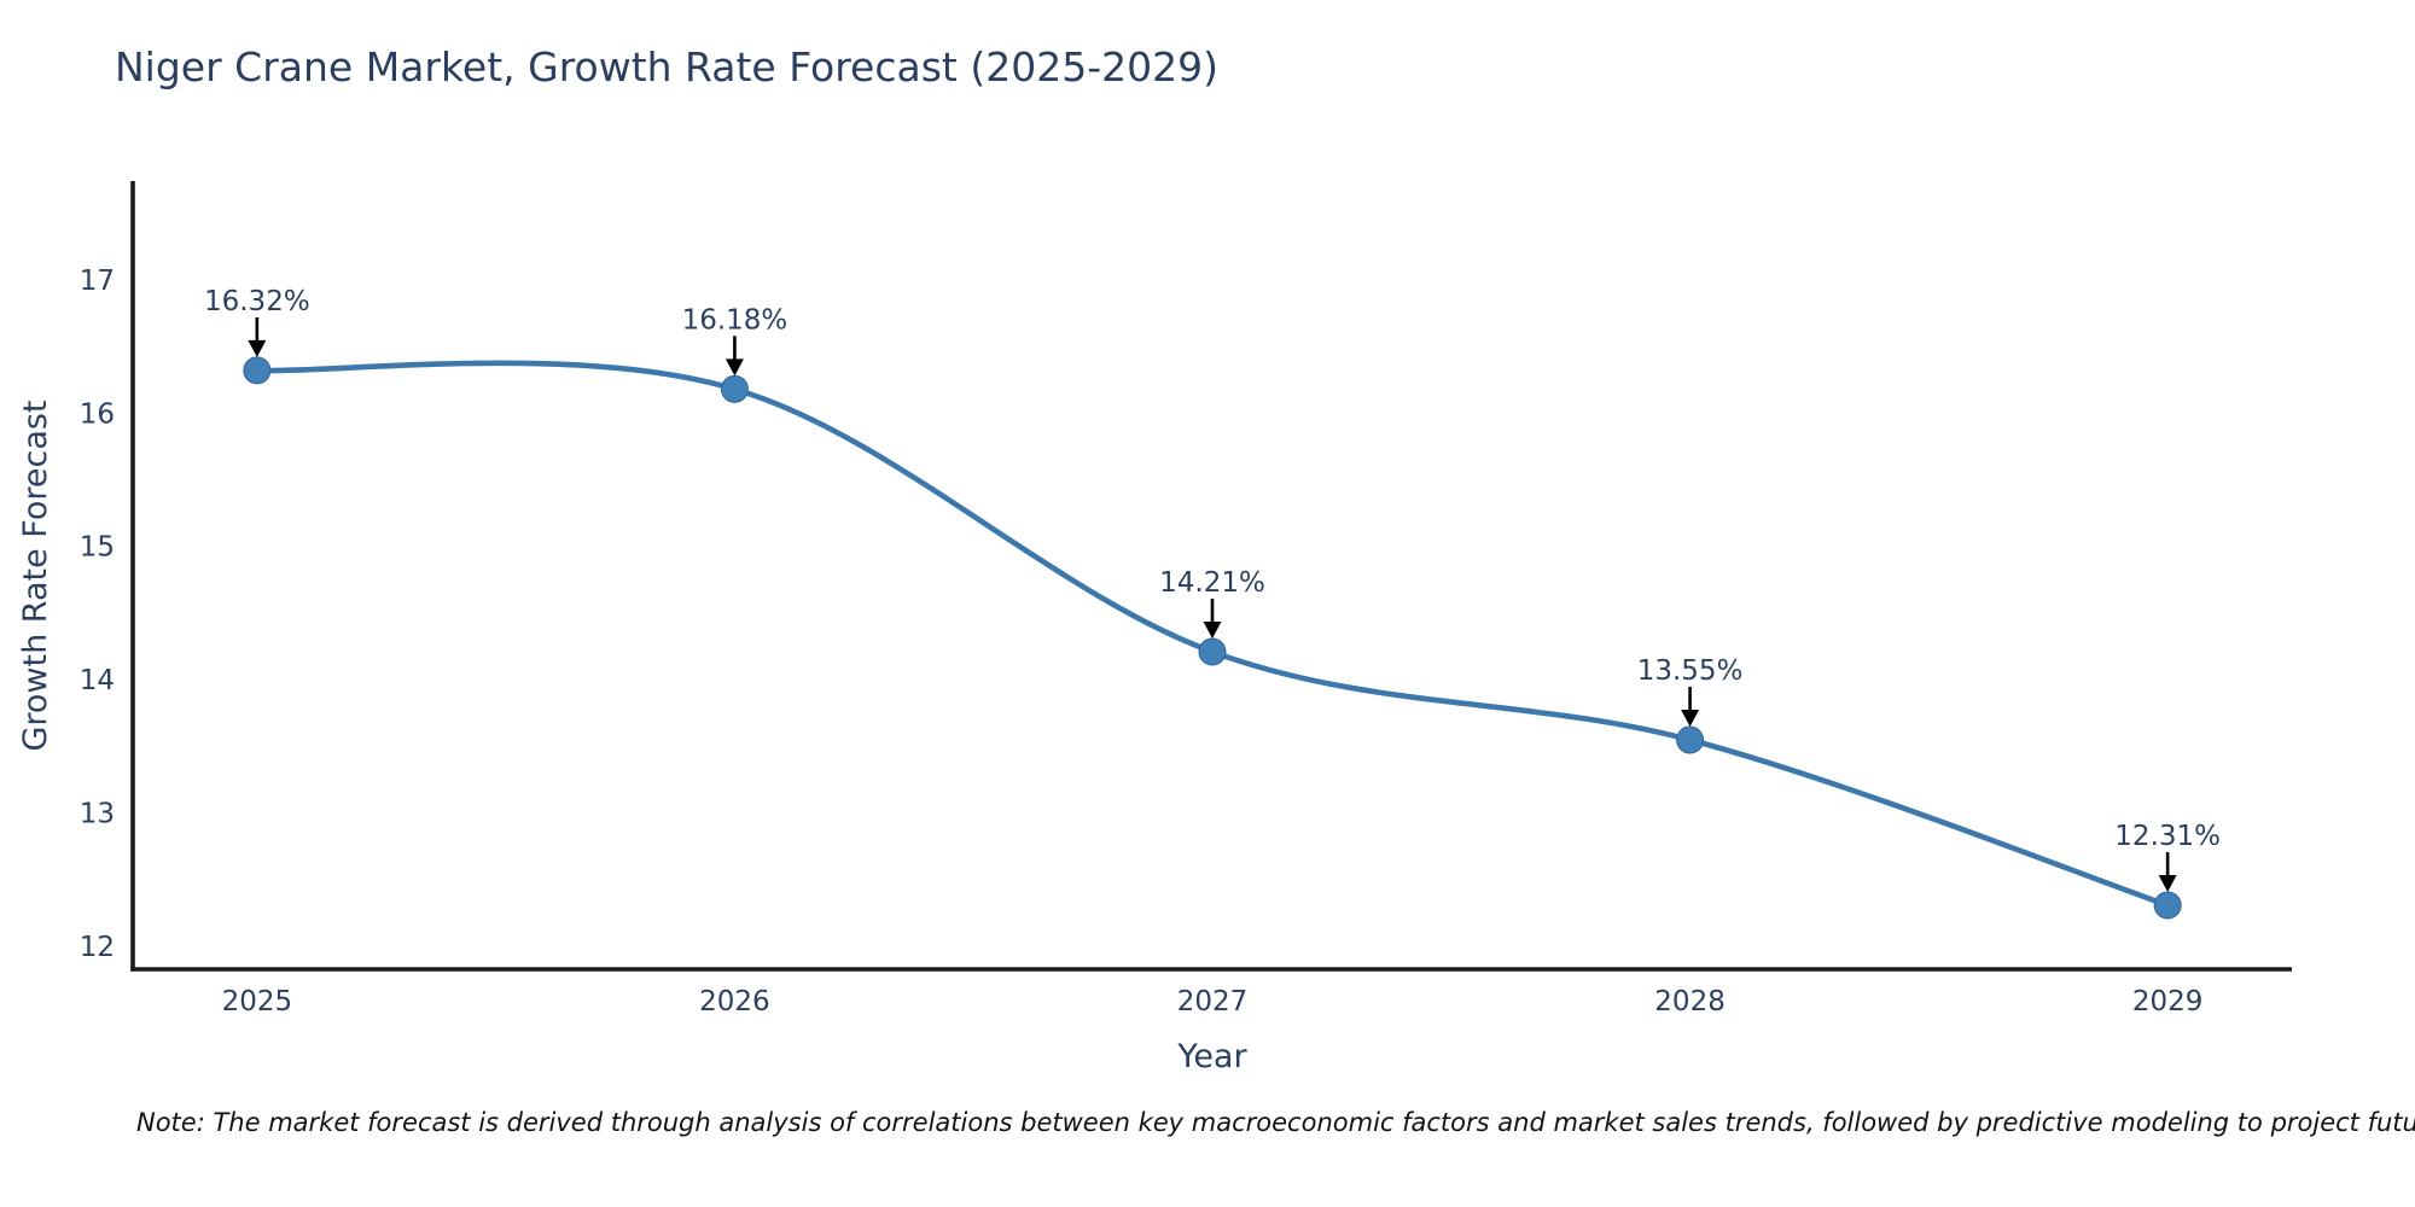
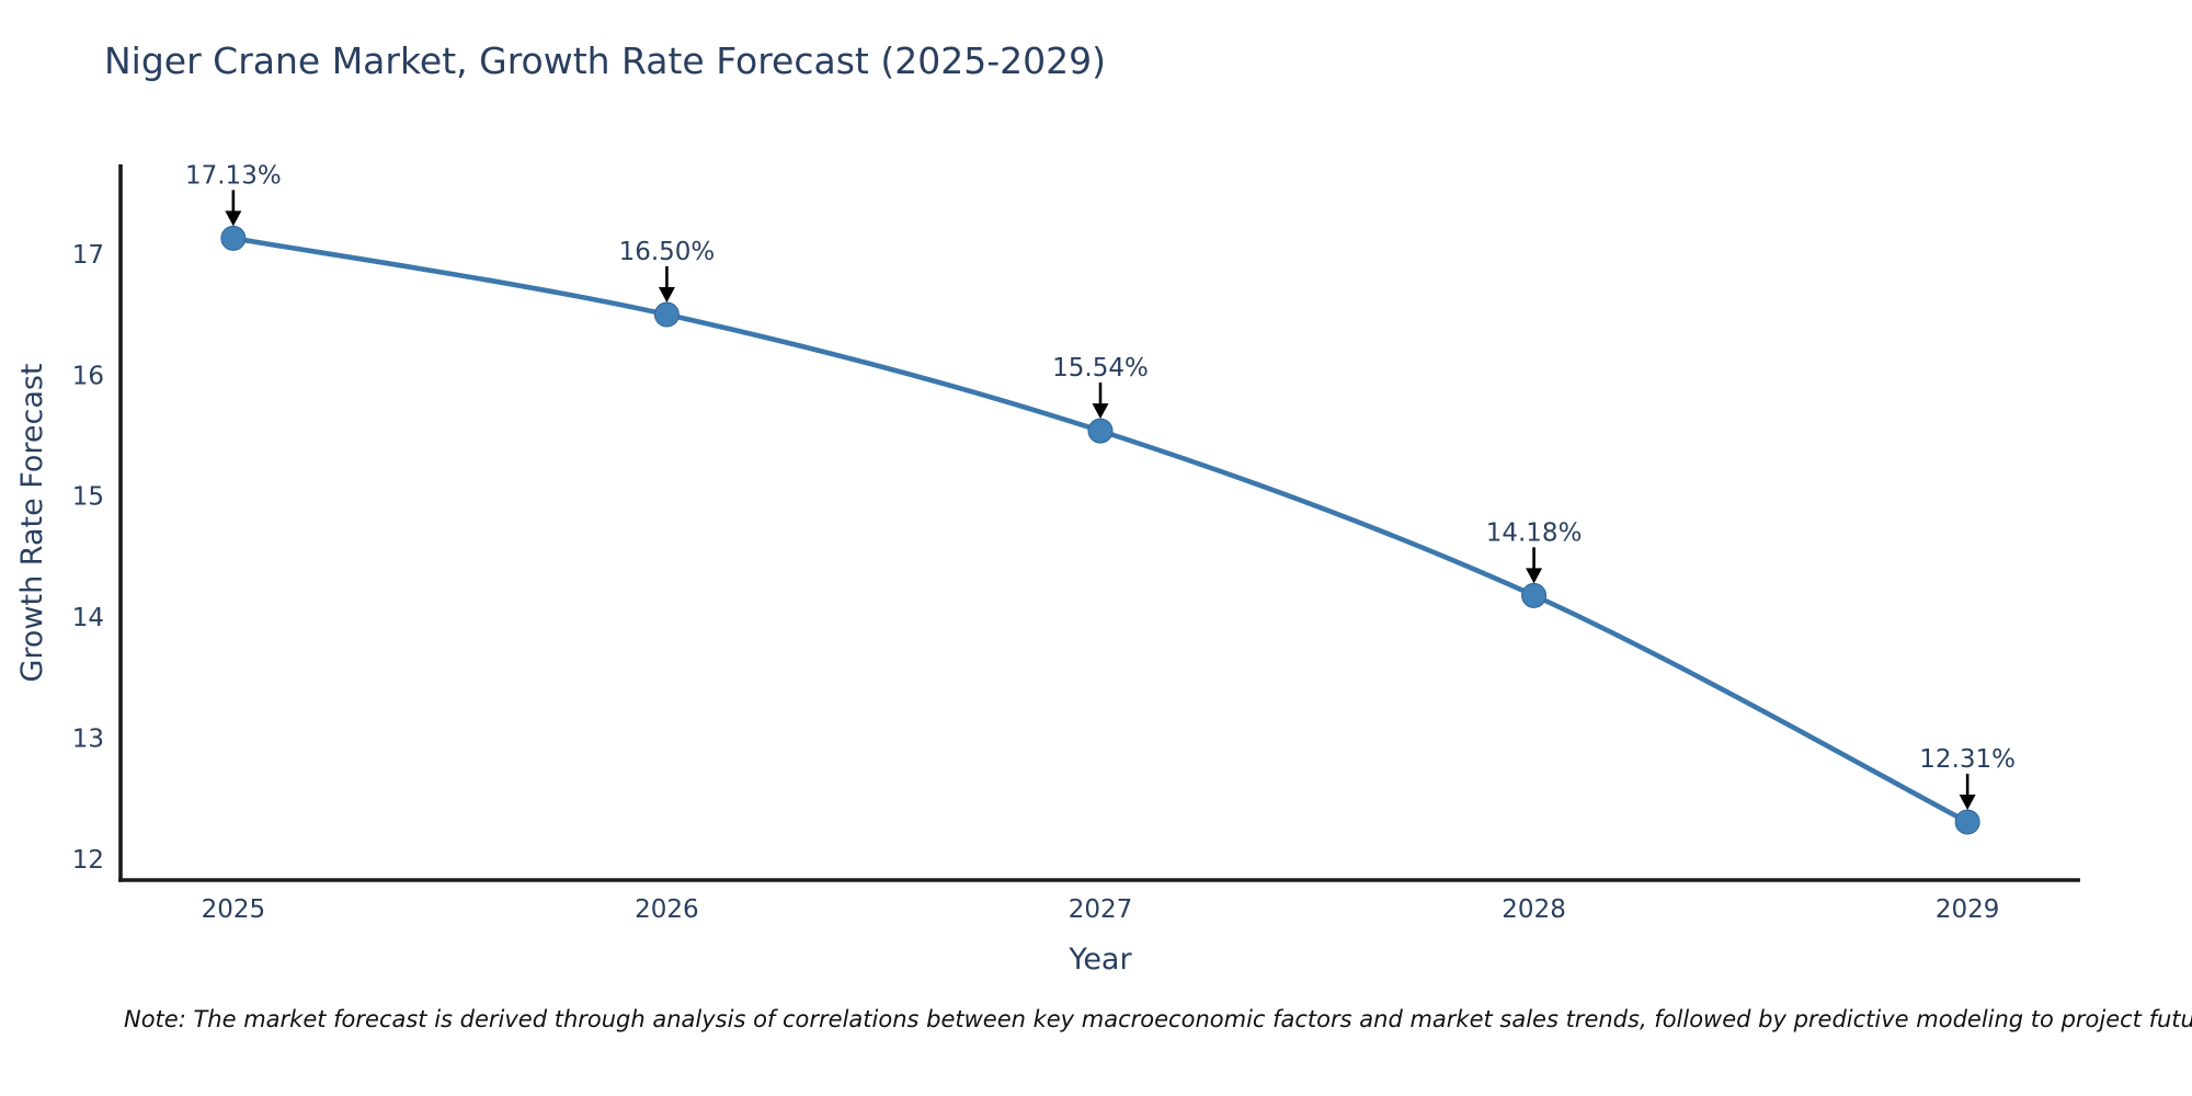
2025: 16.32% -> 17.13%
2026: 16.18% -> 16.50%
2027: 14.21% -> 15.54%
2028: 13.55% -> 14.18%
